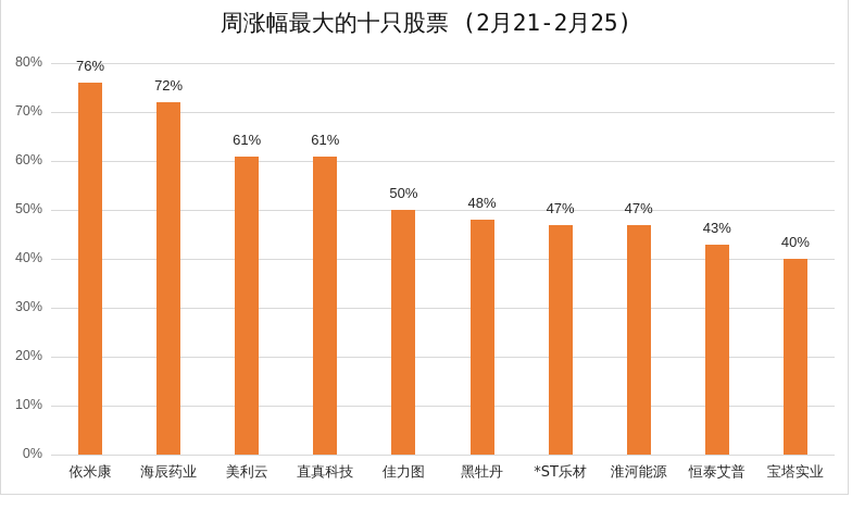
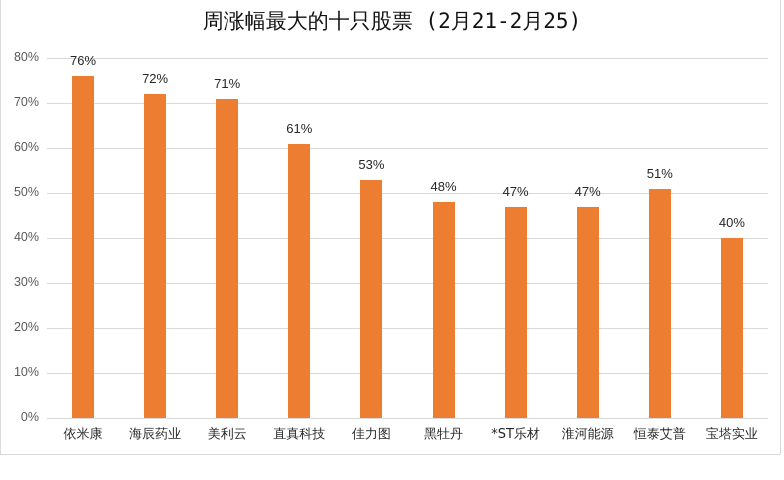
美利云: 61% -> 71%
佳力图: 50% -> 53%
恒泰艾普: 43% -> 51%
